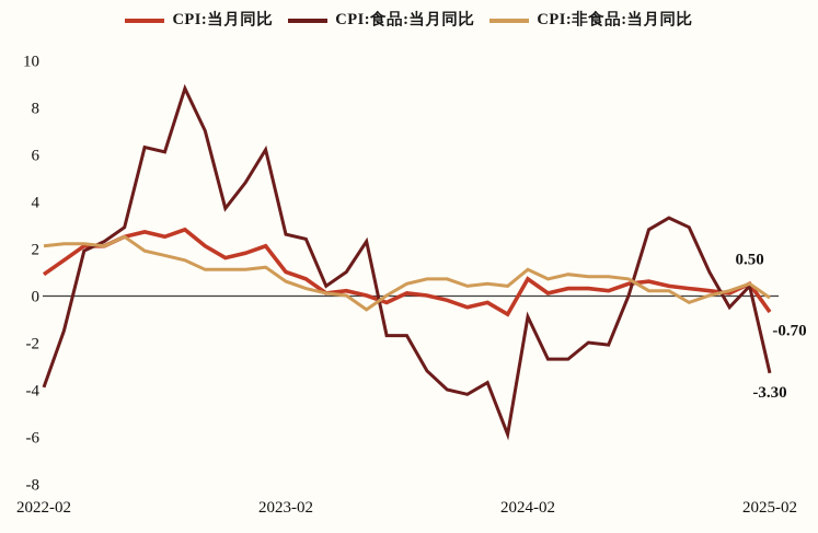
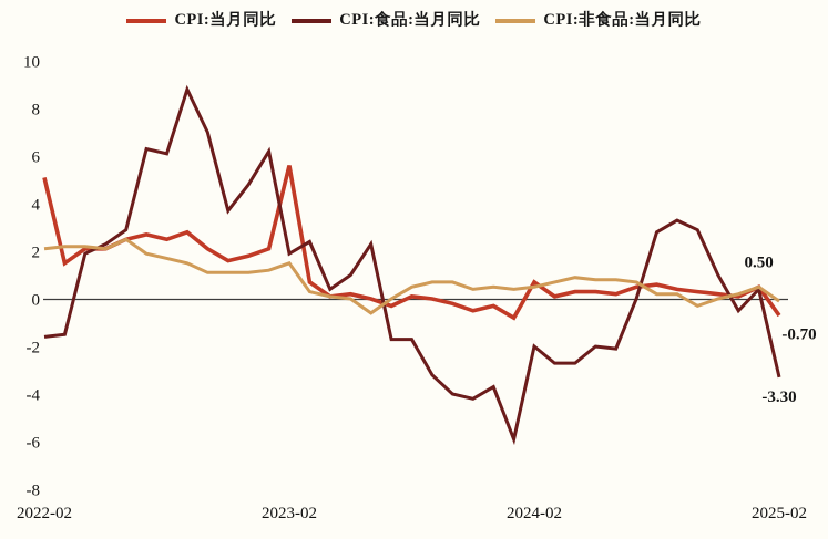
CPI:当月同比/2022-02: 0.9 -> 5.1
CPI:食品:当月同比/2022-02: -3.9 -> -1.6
CPI:当月同比/2023-02: 1.0 -> 5.6
CPI:食品:当月同比/2023-02: 2.6 -> 1.9
CPI:非食品:当月同比/2023-02: 0.6 -> 1.5
CPI:食品:当月同比/2024-02: -0.9 -> -2.0
CPI:非食品:当月同比/2024-02: 1.1 -> 0.5
